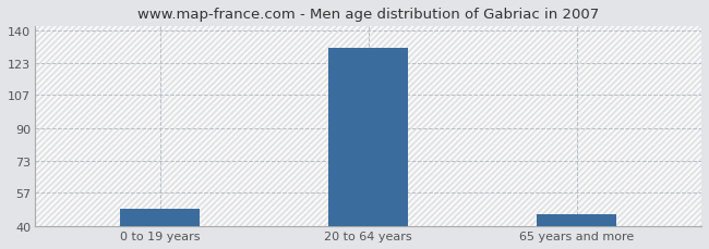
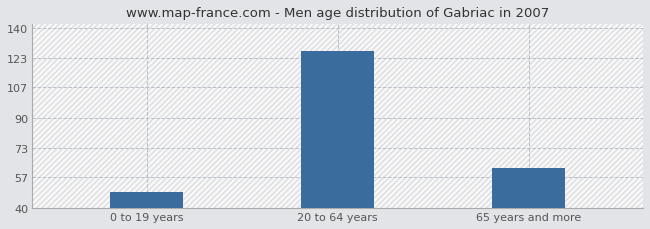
20 to 64 years: 131 -> 127
65 years and more: 46 -> 62
